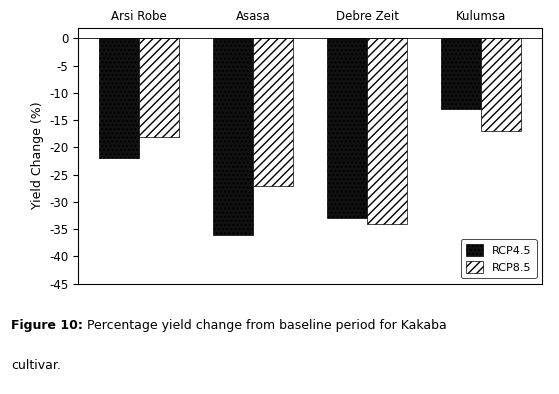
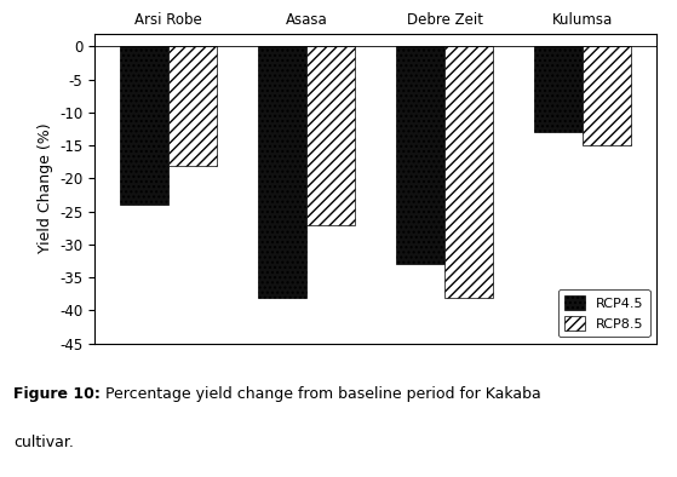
RCP4.5/Arsi Robe: -22 -> -24
RCP4.5/Asasa: -36 -> -38
RCP8.5/Debre Zeit: -34 -> -38
RCP8.5/Kulumsa: -17 -> -15
